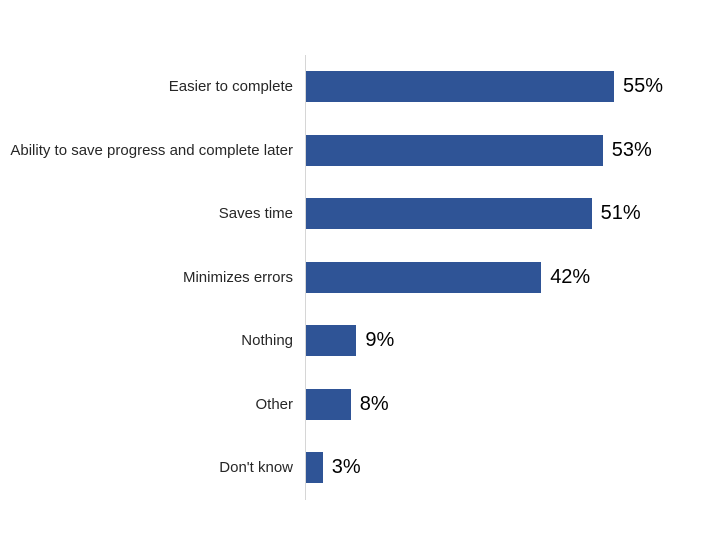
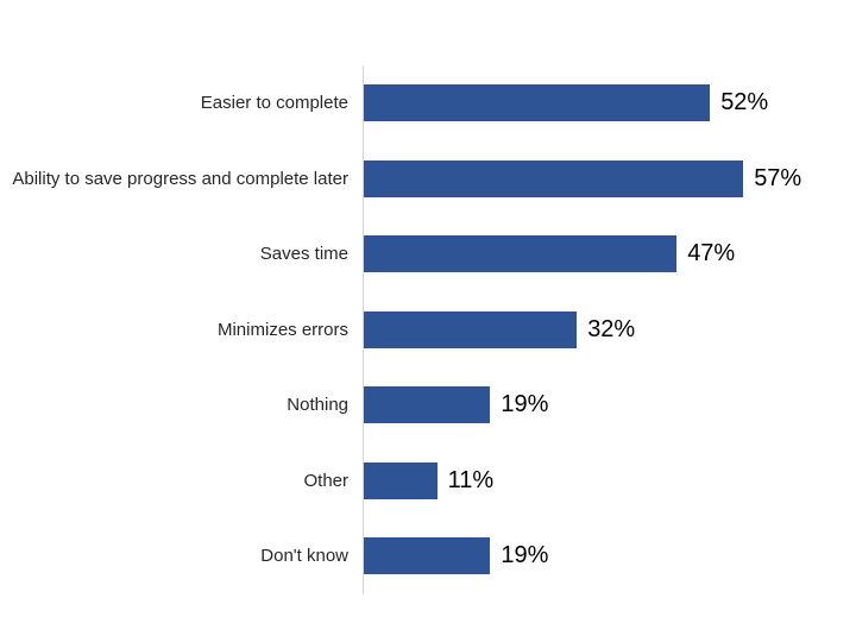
Easier to complete: 55% -> 52%
Ability to save progress and complete later: 53% -> 57%
Saves time: 51% -> 47%
Minimizes errors: 42% -> 32%
Nothing: 9% -> 19%
Other: 8% -> 11%
Don't know: 3% -> 19%
